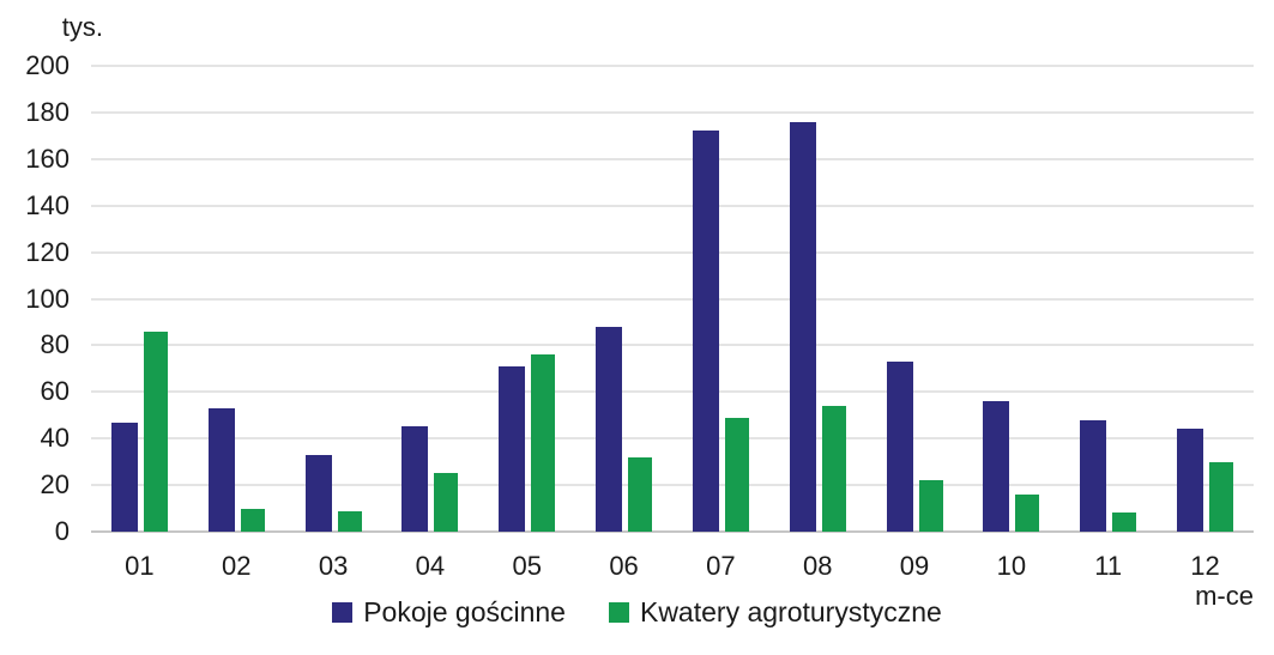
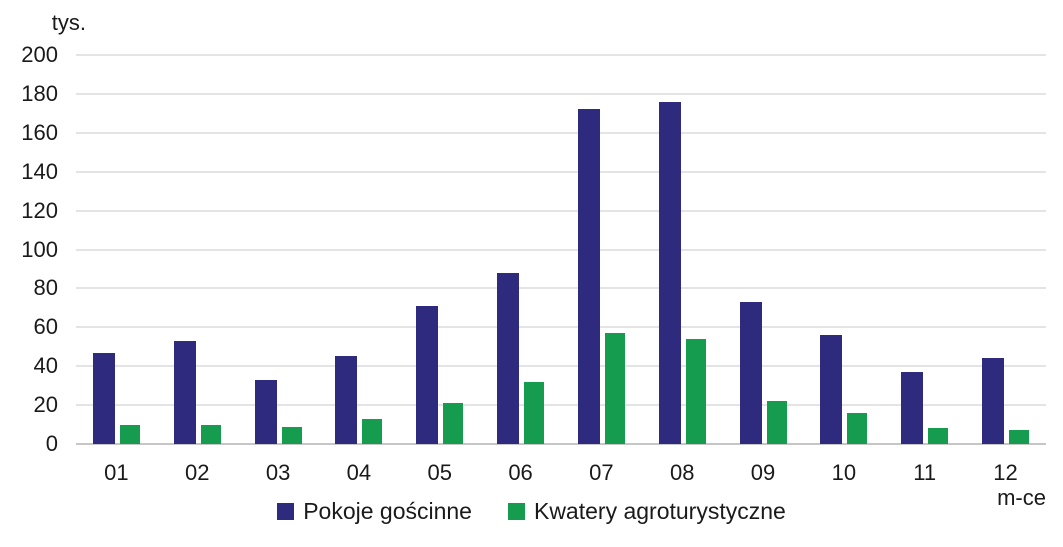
Kwatery agroturystyczne/01: 86 -> 10
Kwatery agroturystyczne/04: 25 -> 13
Kwatery agroturystyczne/05: 76 -> 21
Kwatery agroturystyczne/07: 49 -> 57
Pokoje gościnne/11: 48 -> 37
Kwatery agroturystyczne/12: 30 -> 7
